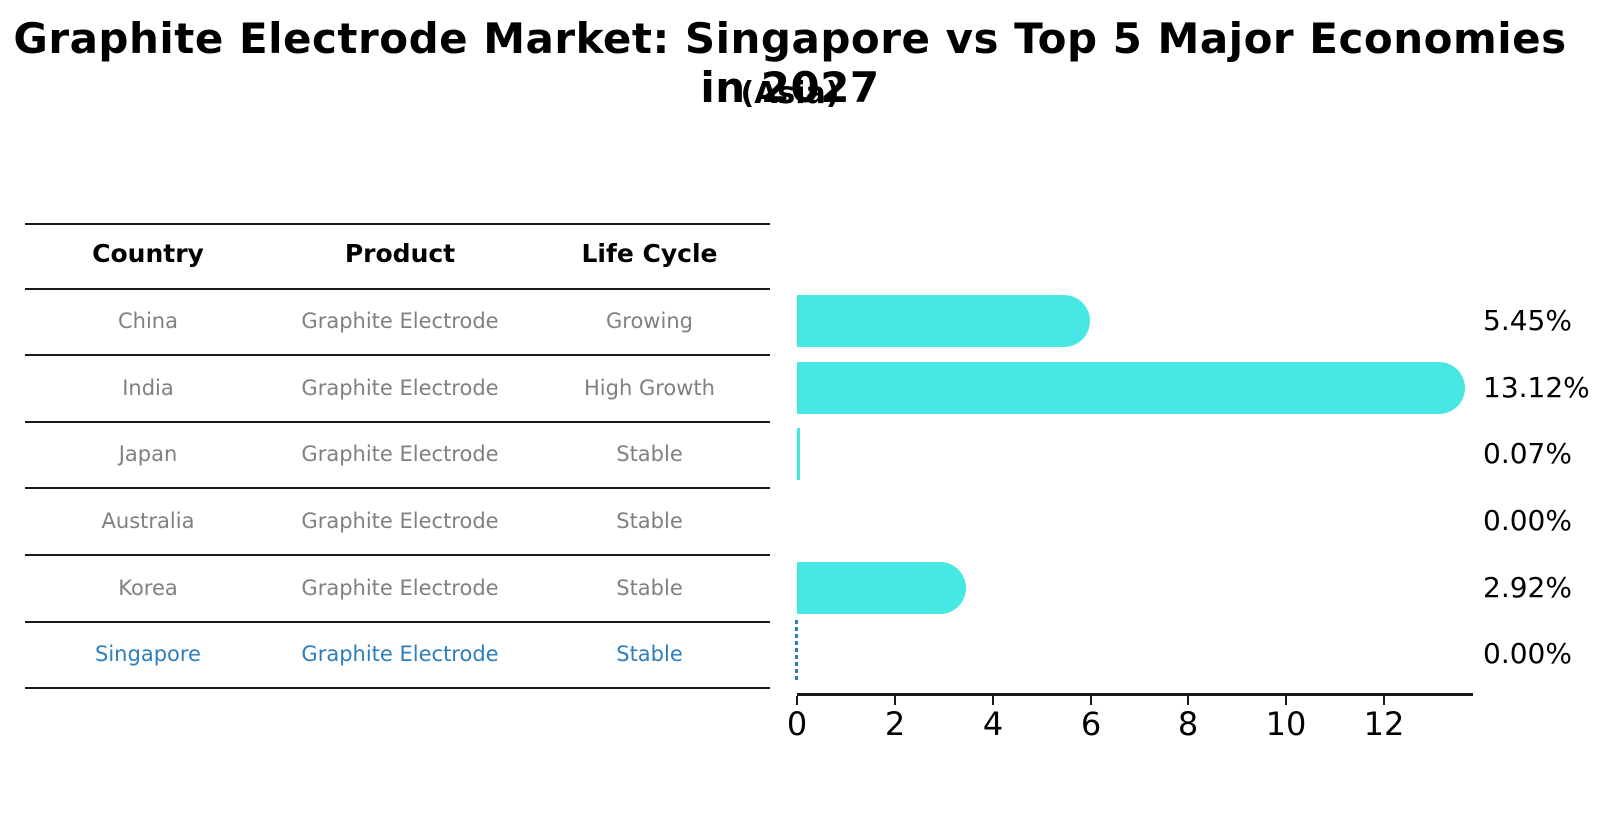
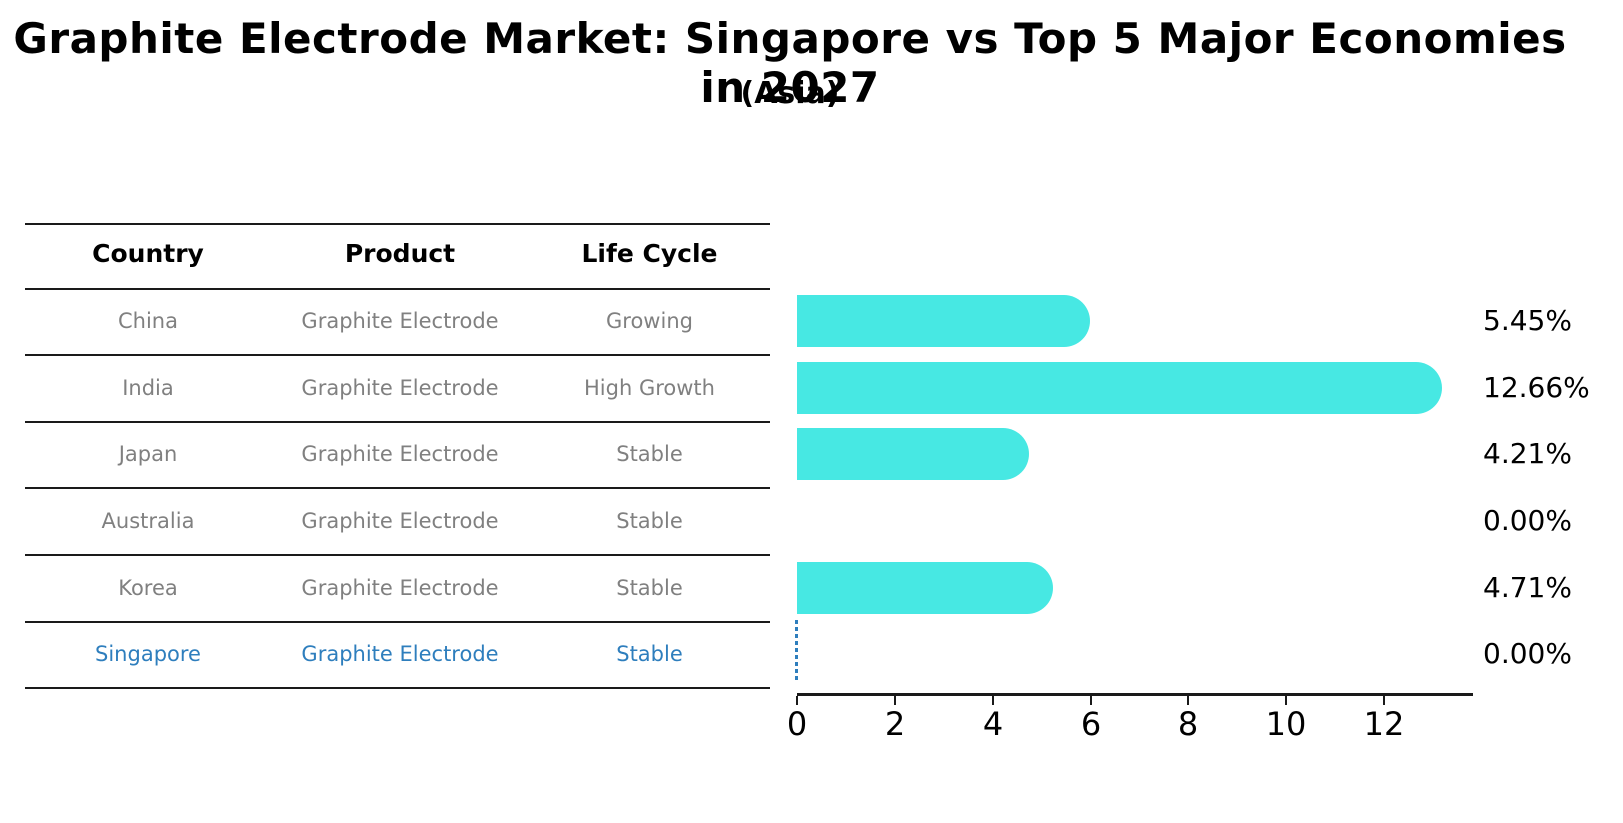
India: 13.12% -> 12.66%
Japan: 0.07% -> 4.21%
Korea: 2.92% -> 4.71%
